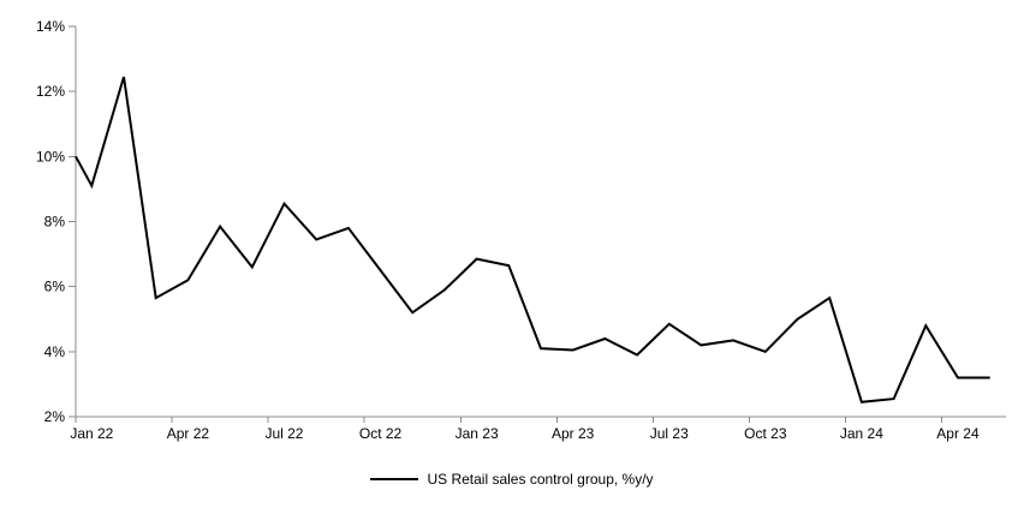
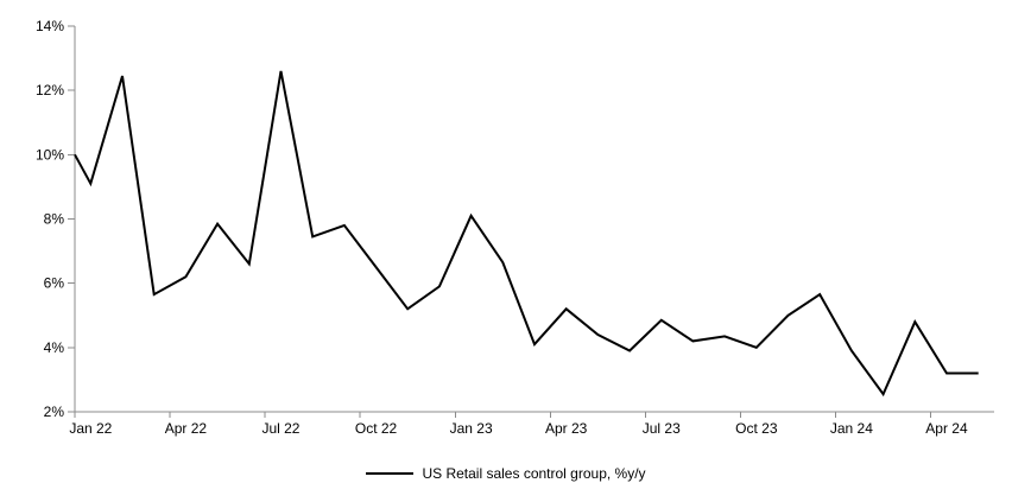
Jul 22: 8.6% -> 12.6%
Jan 23: 6.8% -> 8.1%
Apr 23: 4.0% -> 5.2%
Jan 24: 2.5% -> 3.9%
